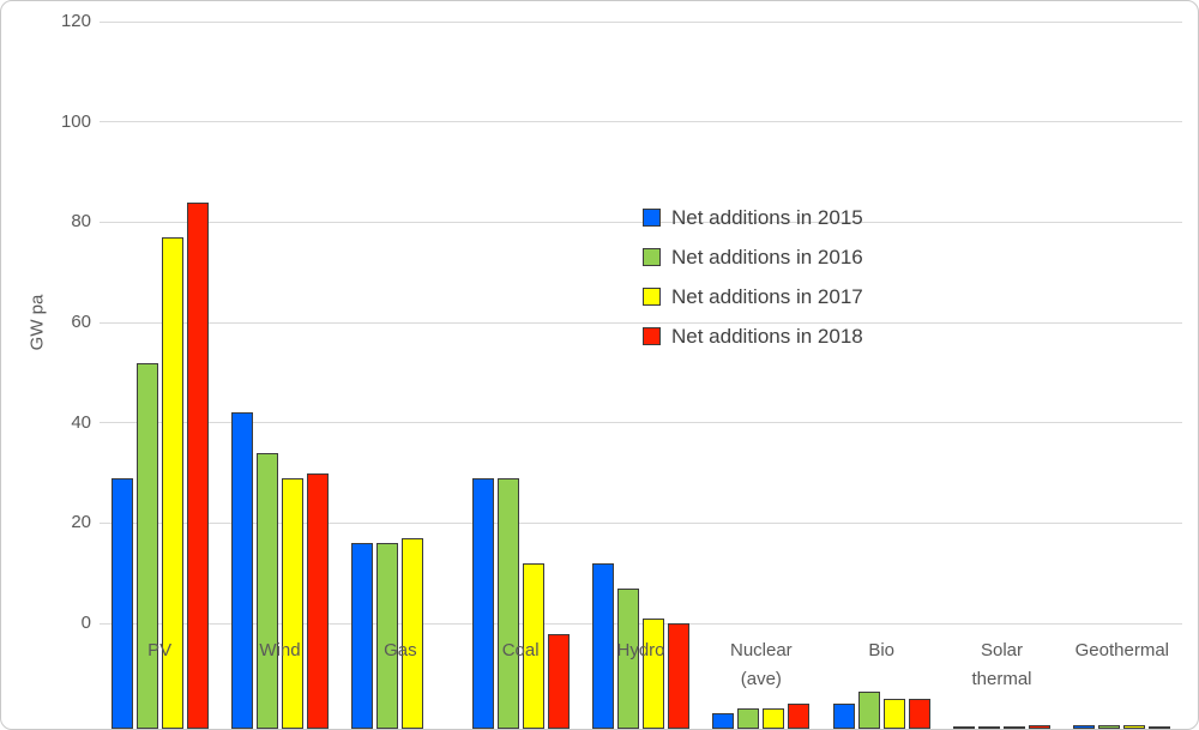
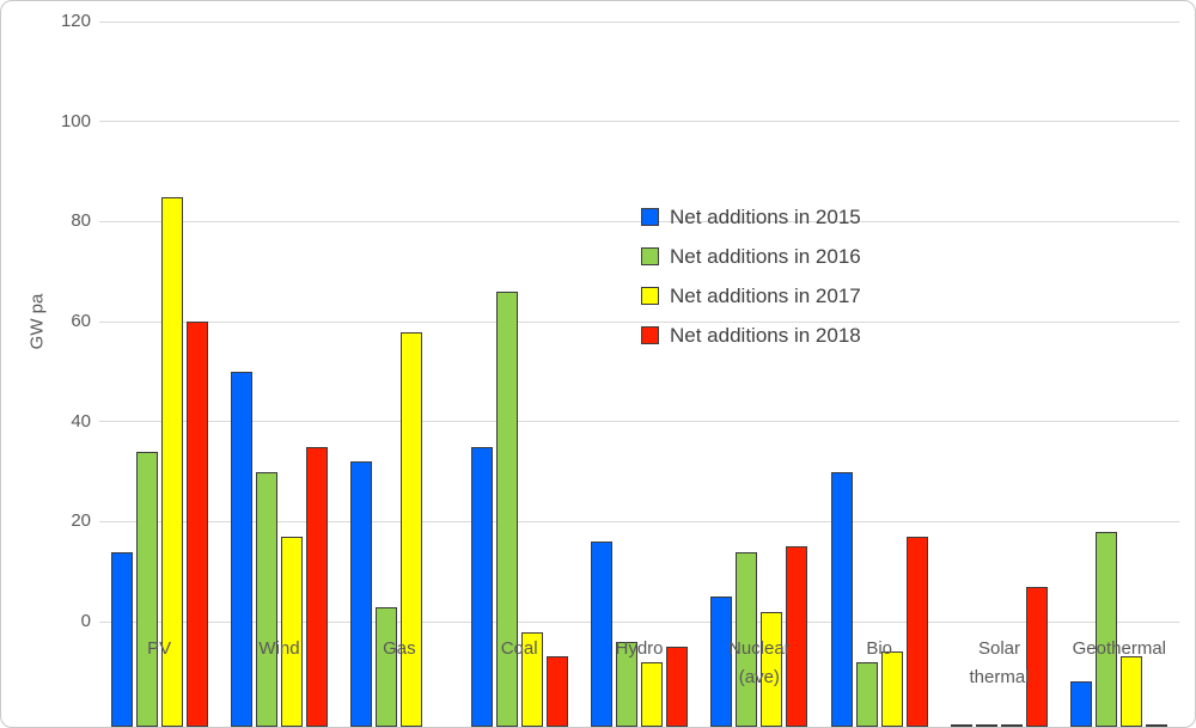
Net additions in 2015/PV: 50 -> 35
Net additions in 2016/PV: 73 -> 55
Net additions in 2017/PV: 98 -> 106
Net additions in 2018/PV: 105 -> 81
Net additions in 2015/Wind: 63 -> 71
Net additions in 2016/Wind: 55 -> 51
Net additions in 2017/Wind: 50 -> 38
Net additions in 2018/Wind: 51 -> 56
Net additions in 2015/Gas: 37 -> 53
Net additions in 2016/Gas: 37 -> 24
Net additions in 2017/Gas: 38 -> 79
Net additions in 2015/Coal: 50 -> 56
Net additions in 2016/Coal: 50 -> 87
Net additions in 2017/Coal: 33 -> 19
Net additions in 2018/Coal: 19 -> 14
Net additions in 2015/Hydro: 33 -> 37
Net additions in 2016/Hydro: 28 -> 17
Net additions in 2017/Hydro: 22 -> 13
Net additions in 2018/Hydro: 21 -> 16
Net additions in 2015/Nuclear (ave): 3 -> 26
Net additions in 2016/Nuclear (ave): 4 -> 35
Net additions in 2017/Nuclear (ave): 4 -> 23
Net additions in 2018/Nuclear (ave): 5 -> 36
Net additions in 2015/Bio: 5 -> 51
Net additions in 2016/Bio: 8 -> 13
Net additions in 2017/Bio: 6 -> 15
Net additions in 2018/Bio: 6 -> 38
Net additions in 2018/Solar thermal: 1 -> 28
Net additions in 2015/Geothermal: 1 -> 9
Net additions in 2016/Geothermal: 1 -> 39
Net additions in 2017/Geothermal: 1 -> 14
